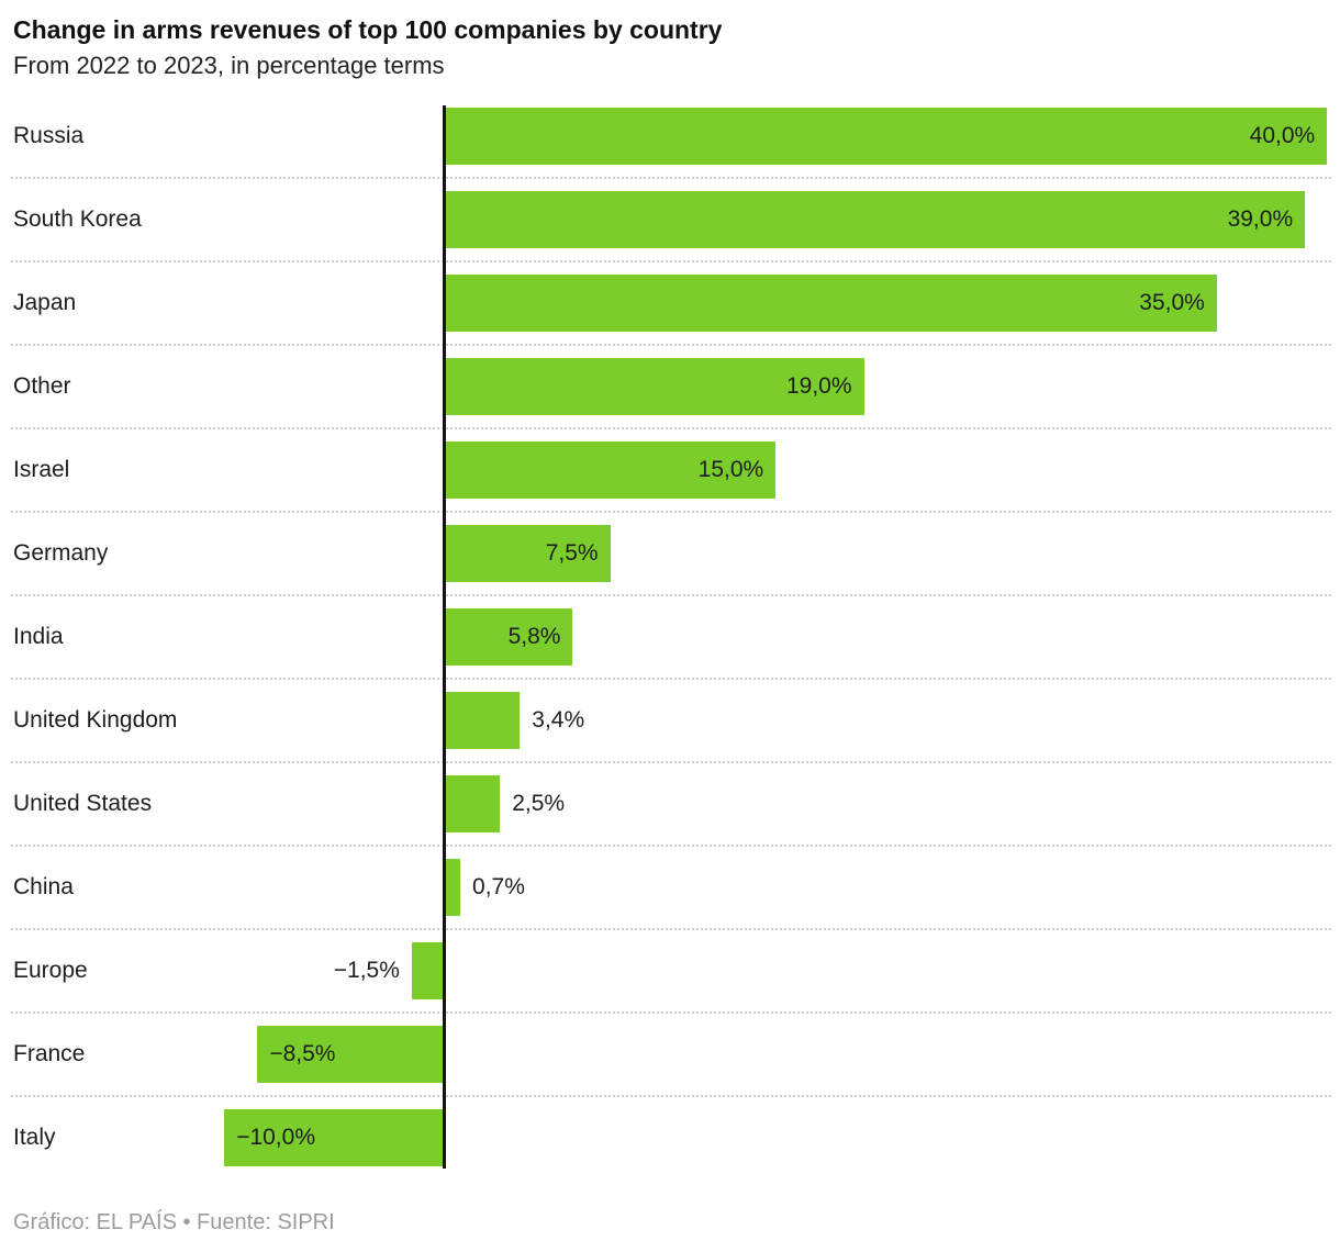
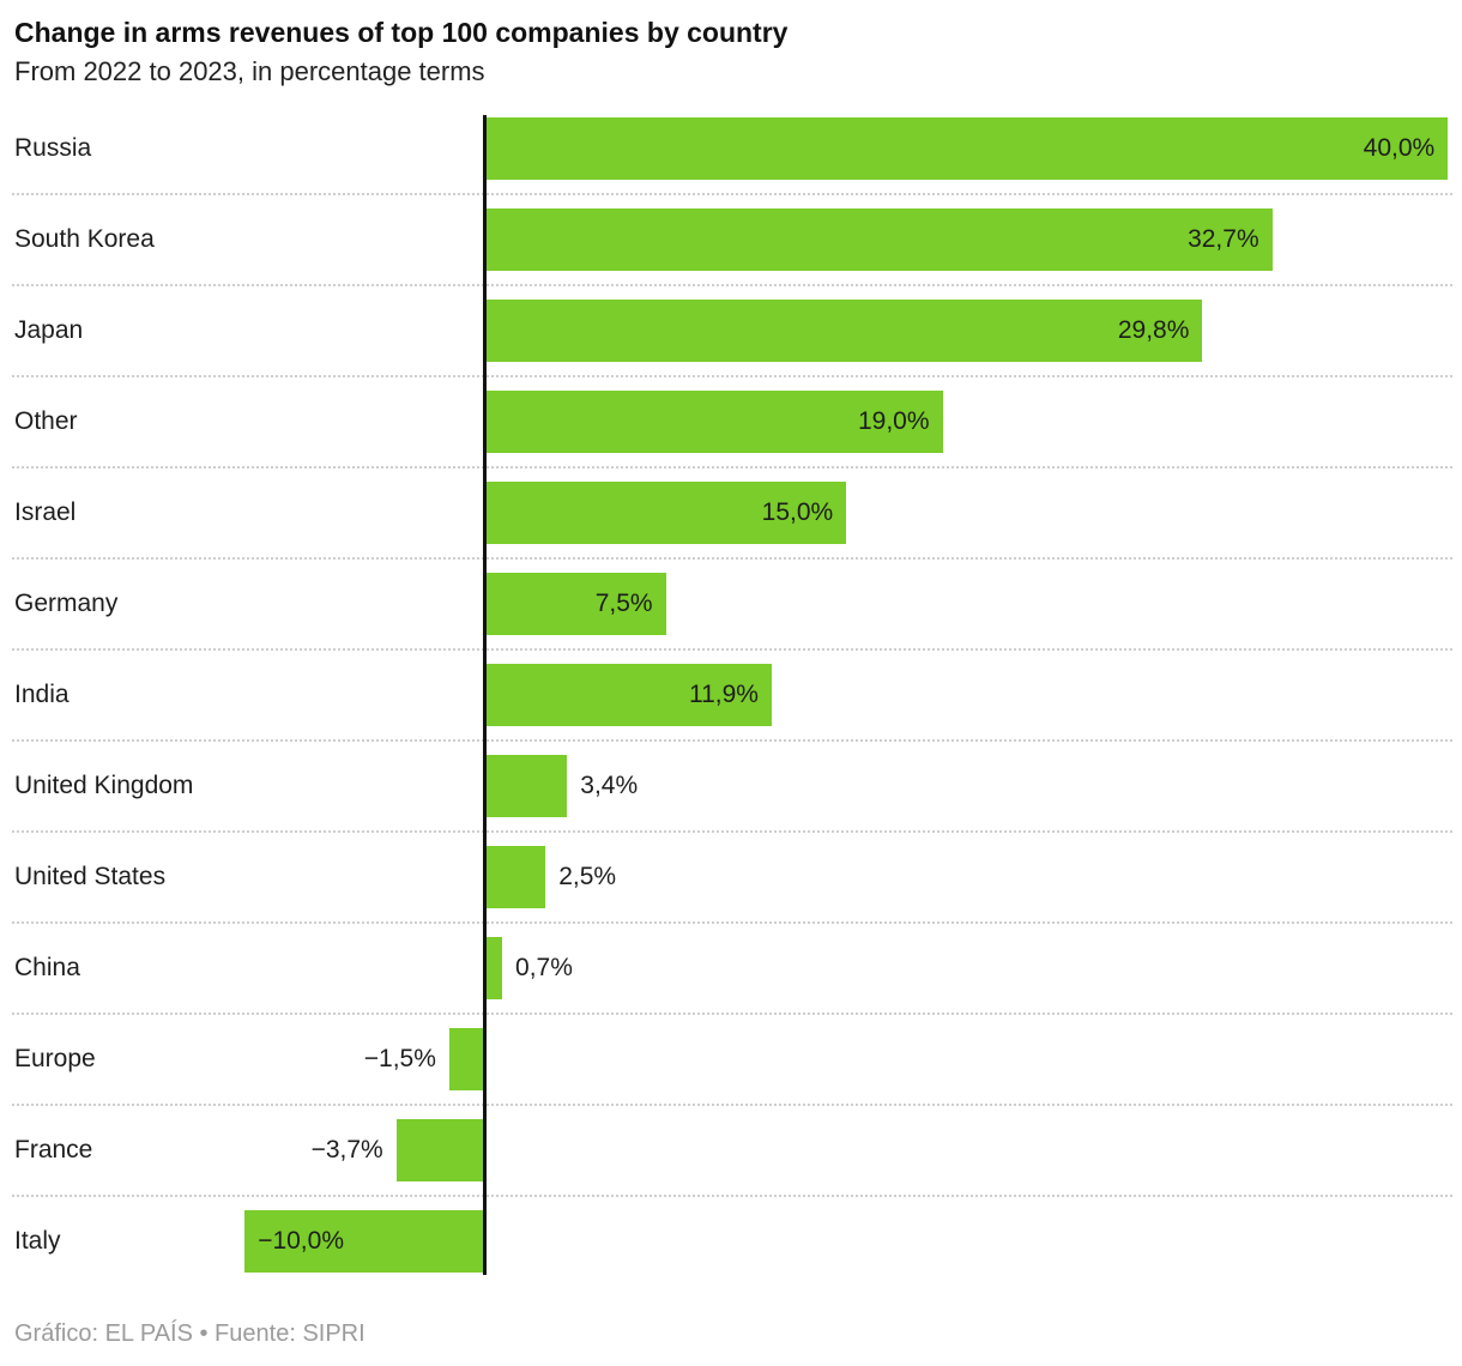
South Korea: 39,0% -> 32,7%
Japan: 35,0% -> 29,8%
India: 5,8% -> 11,9%
France: −8,5% -> −3,7%
